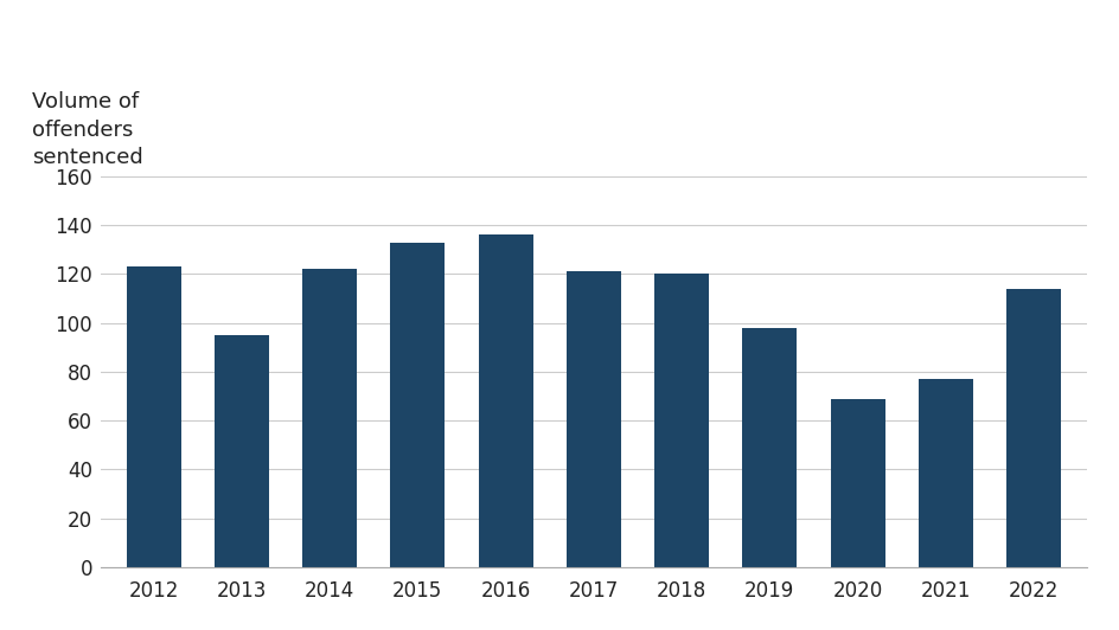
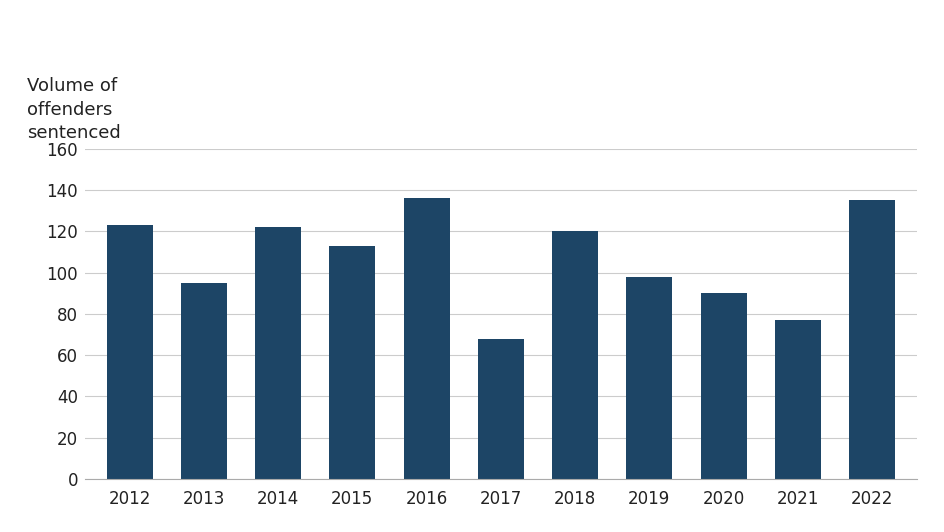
2015: 133 -> 113
2017: 121 -> 68
2020: 69 -> 90
2022: 114 -> 135
